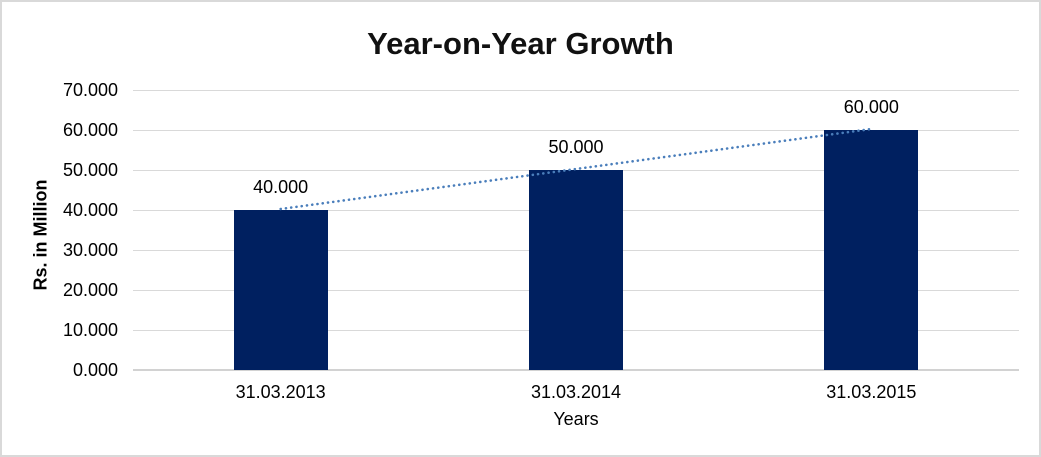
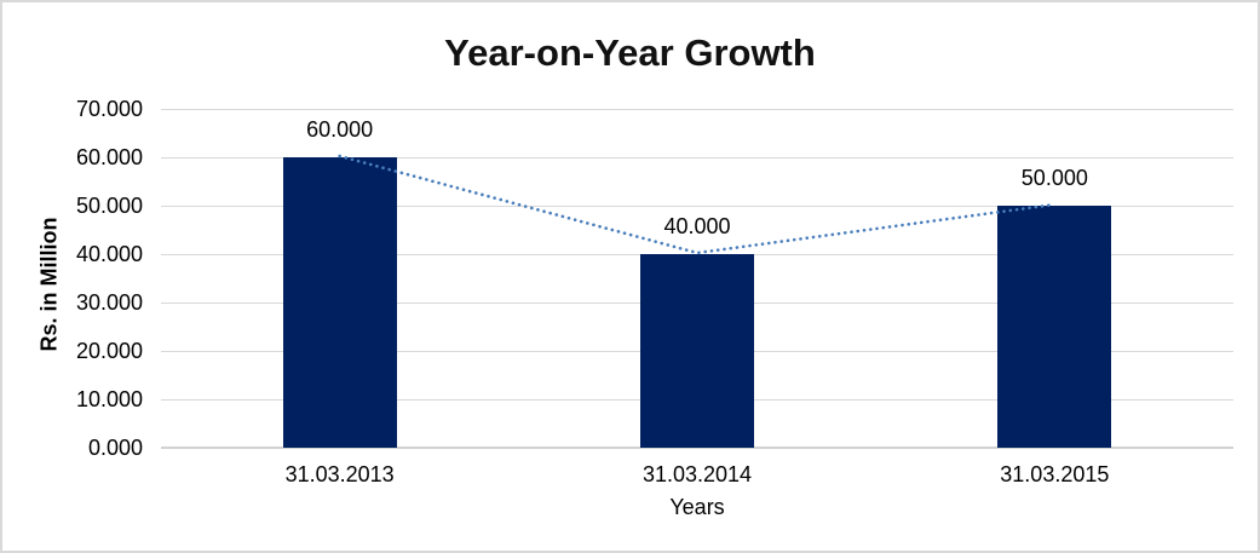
31.03.2013: 40.000 -> 60.000
31.03.2014: 50.000 -> 40.000
31.03.2015: 60.000 -> 50.000
